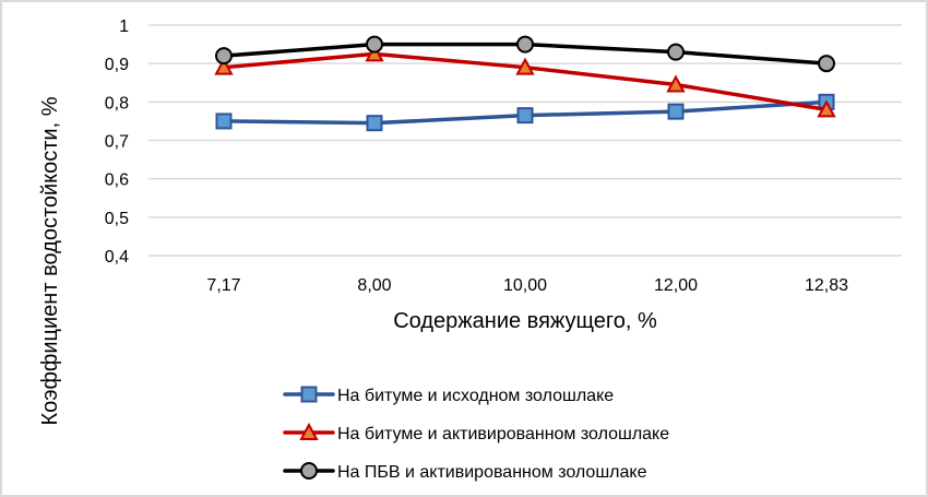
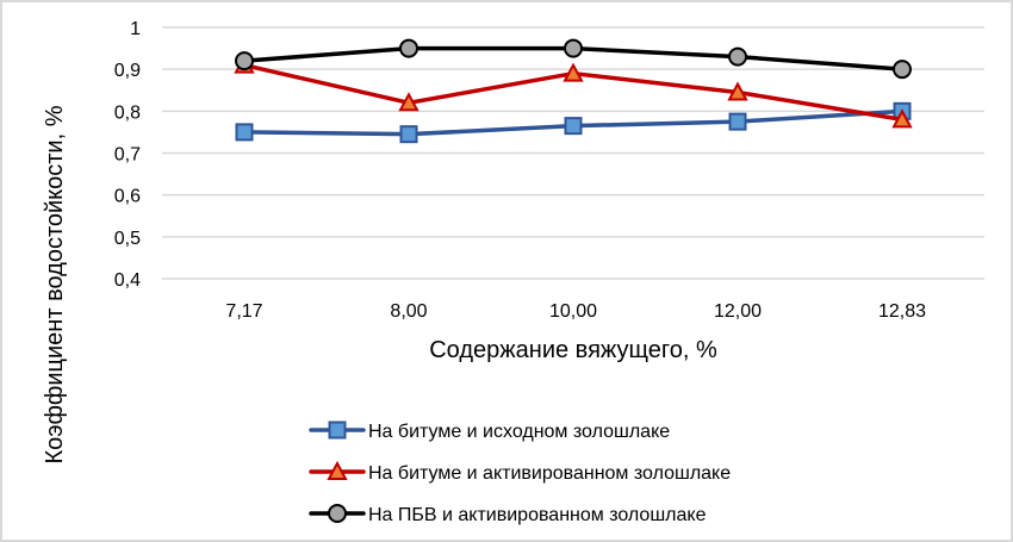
На битуме и активированном золошлаке/7,17: 0,89 -> 0,91
На битуме и активированном золошлаке/8,00: 0,93 -> 0,82
